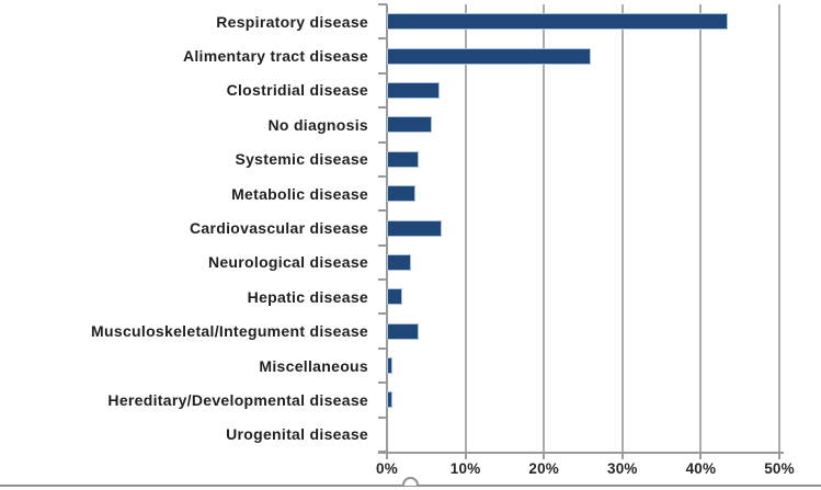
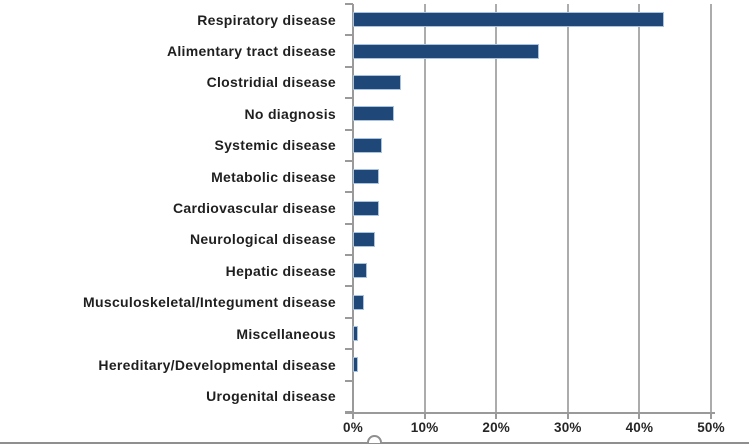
Cardiovascular disease: 7% -> 4%
Musculoskeletal/Integument disease: 4% -> 2%
